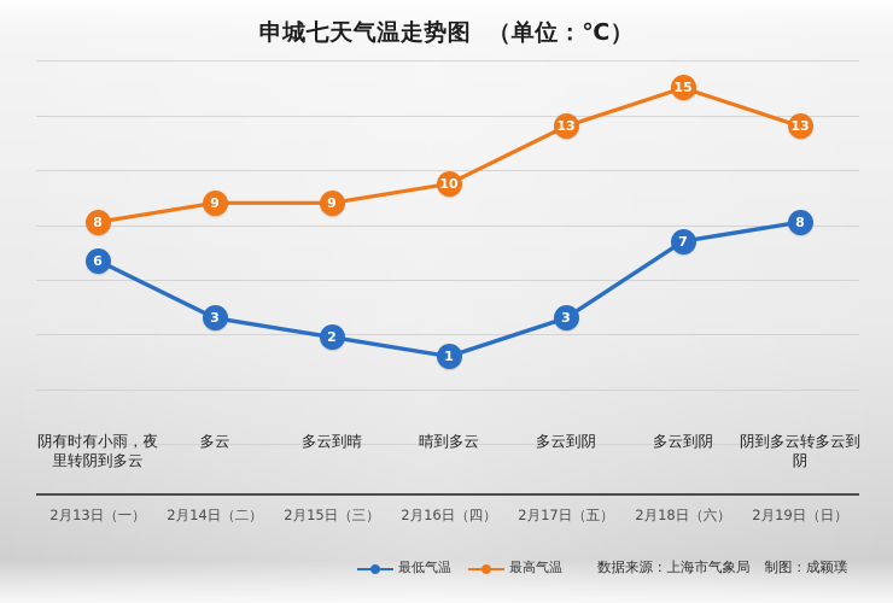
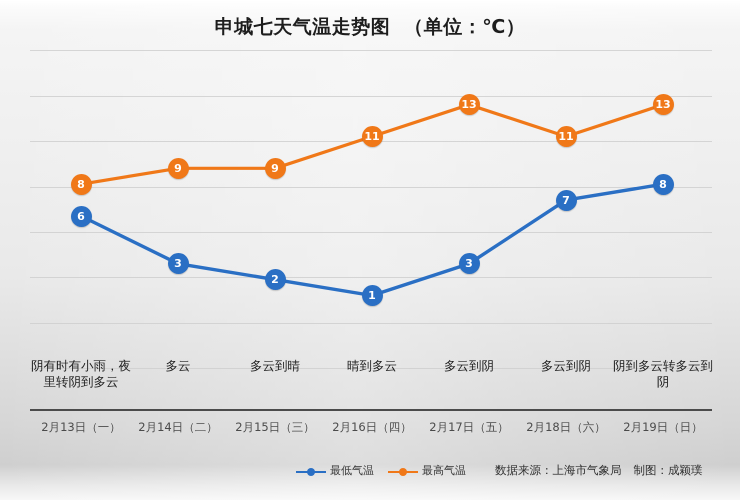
最高气温/2月16日（四）: 10 -> 11
最高气温/2月18日（六）: 15 -> 11
